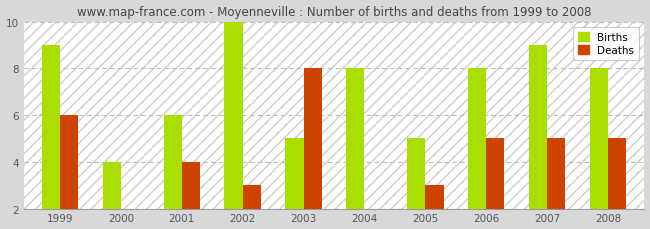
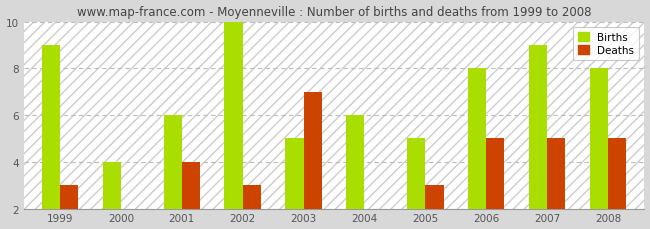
Deaths/1999: 6 -> 3
Deaths/2003: 8 -> 7
Births/2004: 8 -> 6
